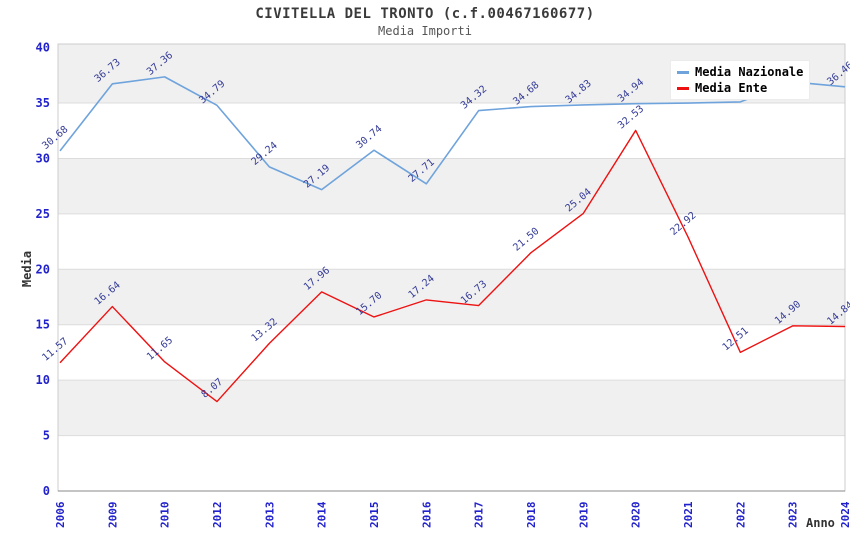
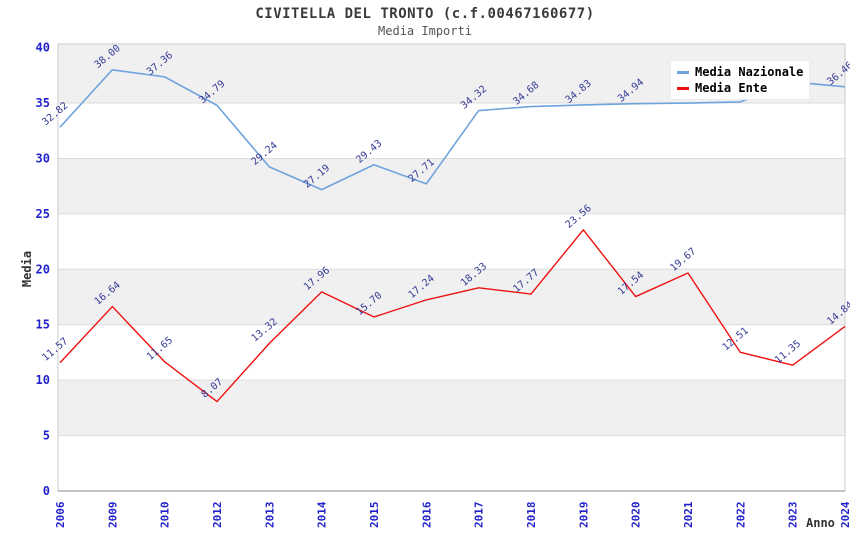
Media Nazionale/2006: 30.68 -> 32.82
Media Nazionale/2009: 36.73 -> 38.00
Media Nazionale/2015: 30.74 -> 29.43
Media Ente/2017: 16.73 -> 18.33
Media Ente/2018: 21.50 -> 17.77
Media Ente/2019: 25.04 -> 23.56
Media Ente/2020: 32.53 -> 17.54
Media Ente/2021: 22.92 -> 19.67
Media Ente/2023: 14.90 -> 11.35
